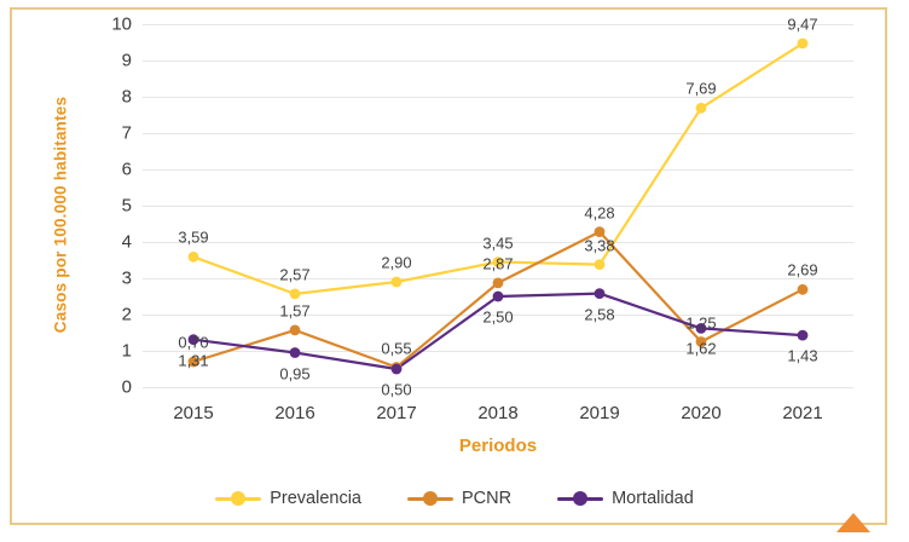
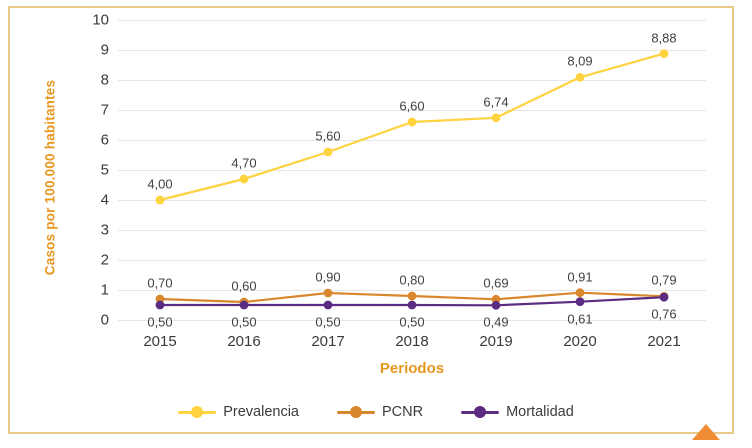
Prevalencia/2015: 3,59 -> 4,00
Mortalidad/2015: 1,31 -> 0,50
Prevalencia/2016: 2,57 -> 4,70
PCNR/2016: 1,57 -> 0,60
Mortalidad/2016: 0,95 -> 0,50
Prevalencia/2017: 2,90 -> 5,60
PCNR/2017: 0,55 -> 0,90
Prevalencia/2018: 3,45 -> 6,60
PCNR/2018: 2,87 -> 0,80
Mortalidad/2018: 2,50 -> 0,50
Prevalencia/2019: 3,38 -> 6,74
PCNR/2019: 4,28 -> 0,69
Mortalidad/2019: 2,58 -> 0,49
Prevalencia/2020: 7,69 -> 8,09
PCNR/2020: 1,25 -> 0,91
Mortalidad/2020: 1,62 -> 0,61
Prevalencia/2021: 9,47 -> 8,88
PCNR/2021: 2,69 -> 0,79
Mortalidad/2021: 1,43 -> 0,76
